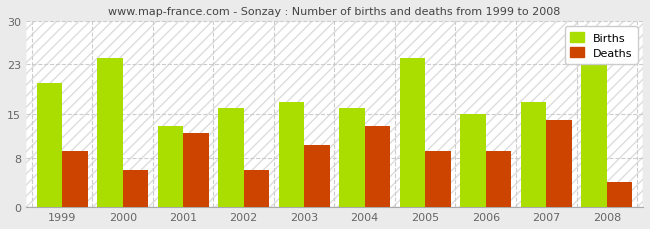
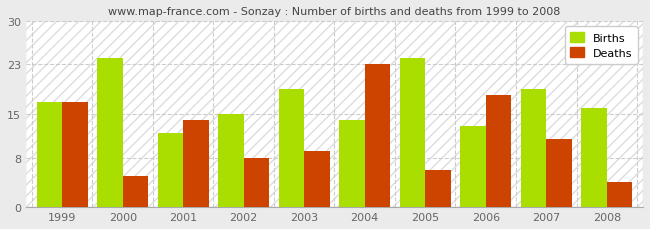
Births/1999: 20 -> 17
Deaths/1999: 9 -> 17
Deaths/2000: 6 -> 5
Births/2001: 13 -> 12
Deaths/2001: 12 -> 14
Births/2002: 16 -> 15
Deaths/2002: 6 -> 8
Births/2003: 17 -> 19
Deaths/2003: 10 -> 9
Births/2004: 16 -> 14
Deaths/2004: 13 -> 23
Deaths/2005: 9 -> 6
Births/2006: 15 -> 13
Deaths/2006: 9 -> 18
Births/2007: 17 -> 19
Deaths/2007: 14 -> 11
Births/2008: 23 -> 16
